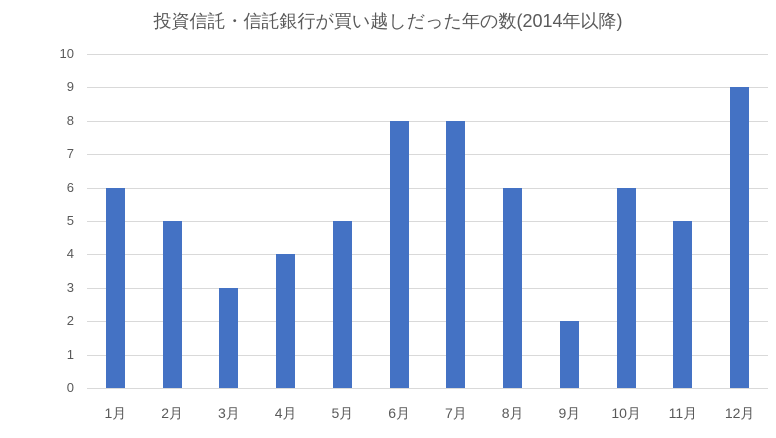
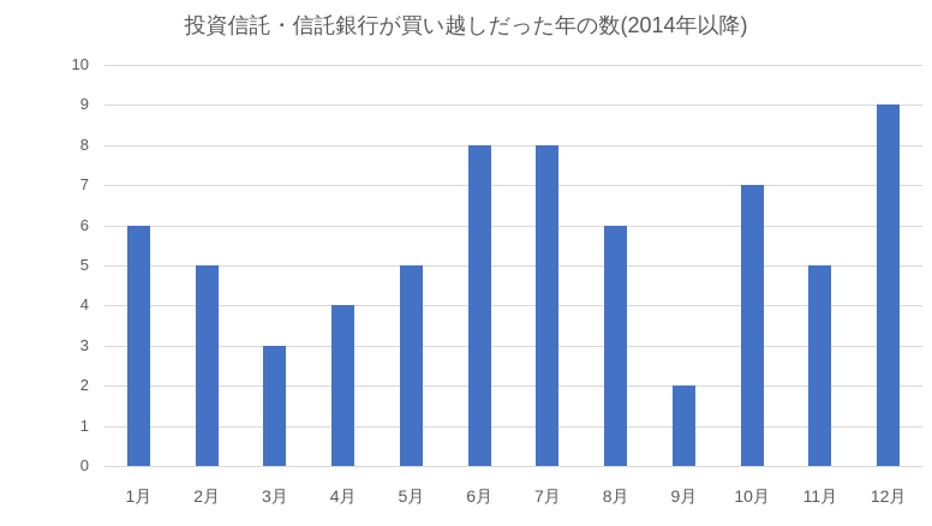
10月: 6 -> 7
